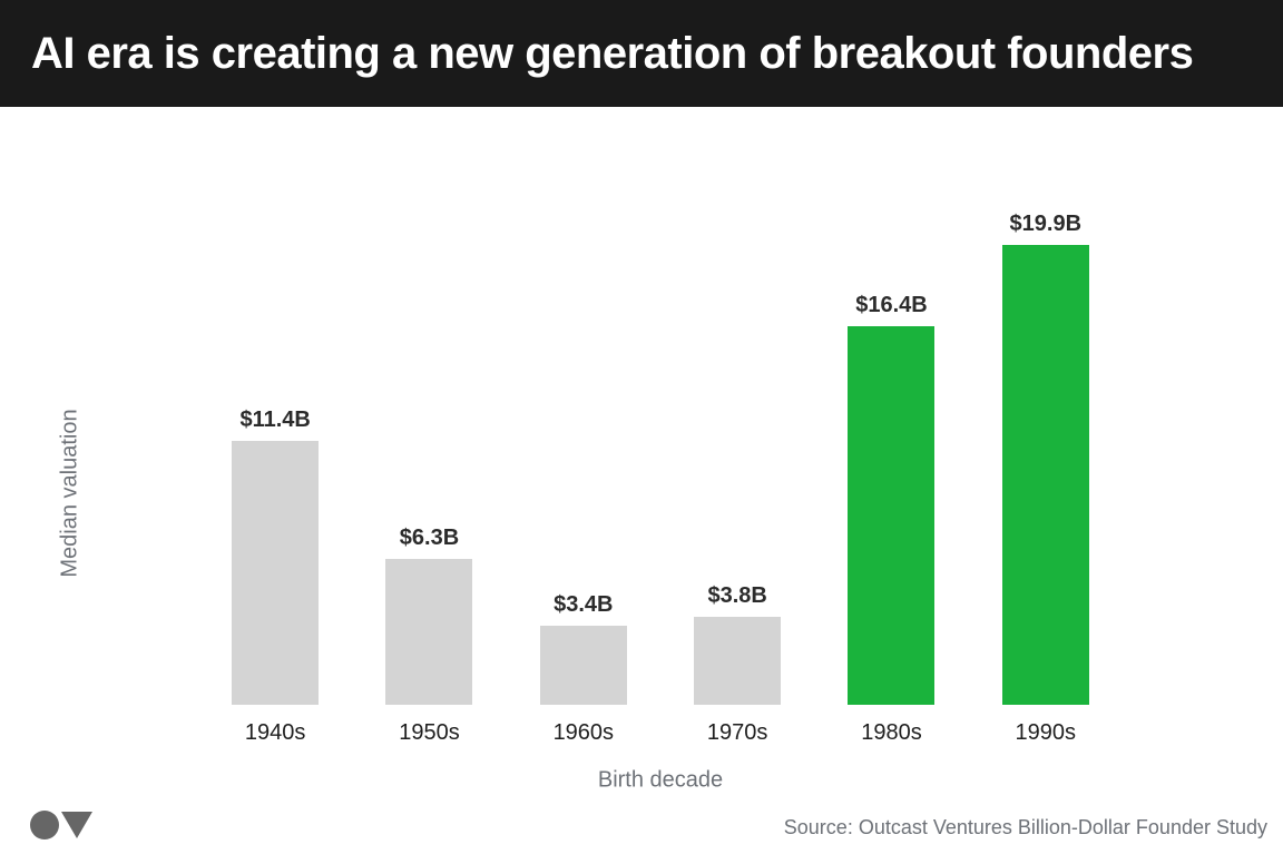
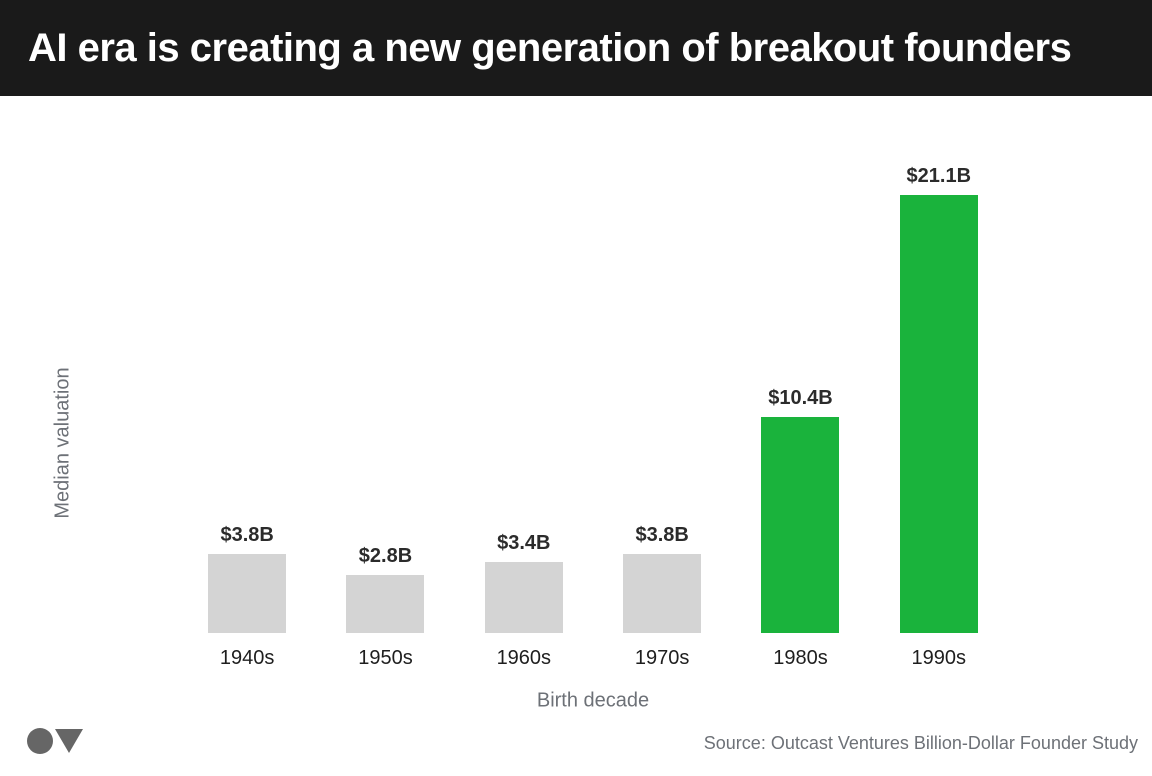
1940s: $11.4B -> $3.8B
1950s: $6.3B -> $2.8B
1980s: $16.4B -> $10.4B
1990s: $19.9B -> $21.1B
